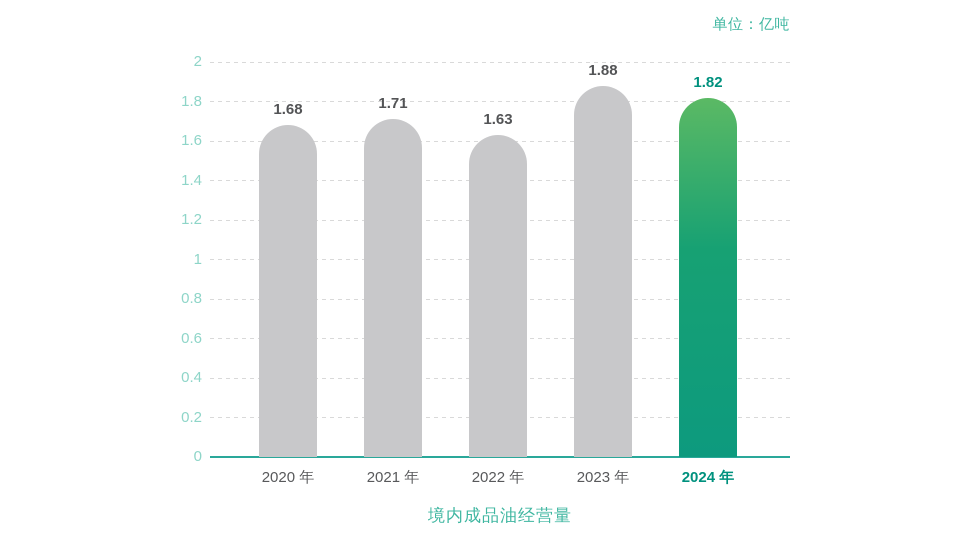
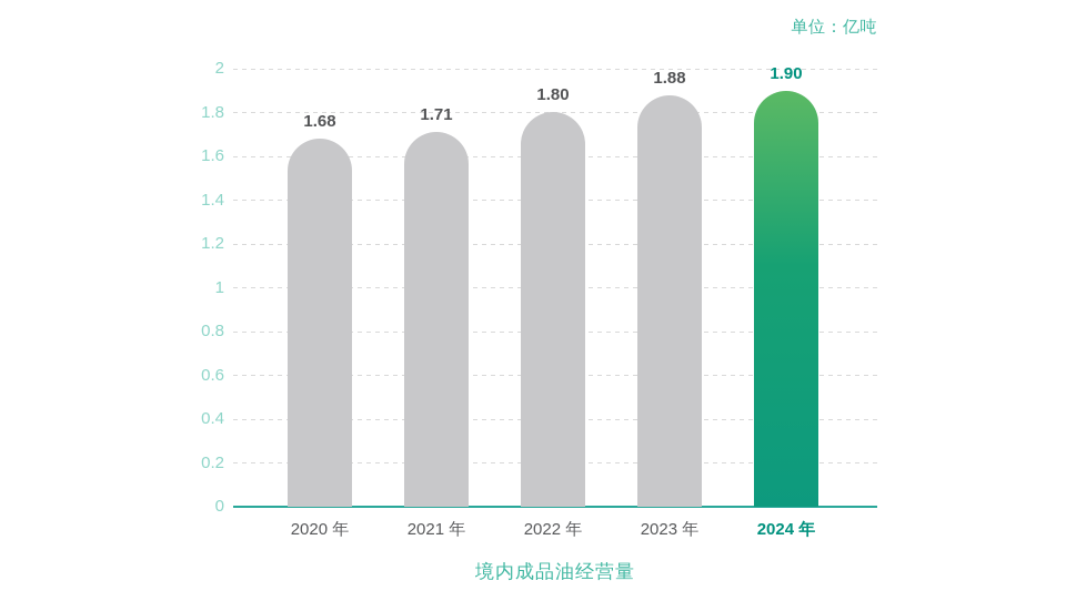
2022 年: 1.63 -> 1.80
2024 年: 1.82 -> 1.90
